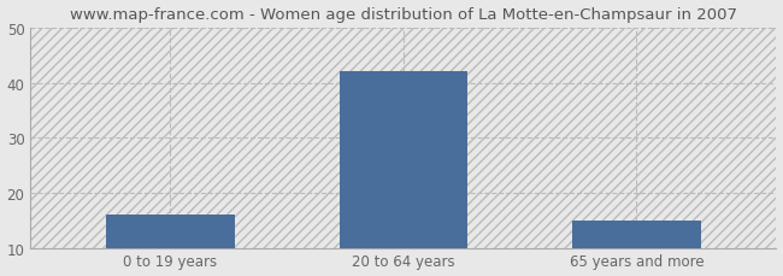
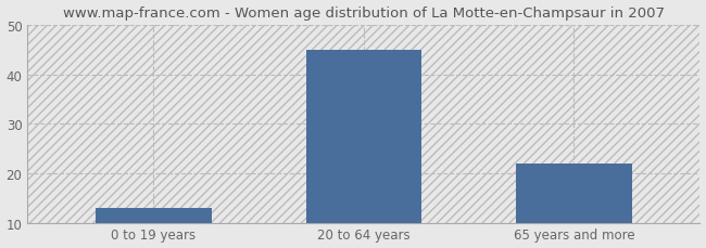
0 to 19 years: 16 -> 13
20 to 64 years: 42 -> 45
65 years and more: 15 -> 22
